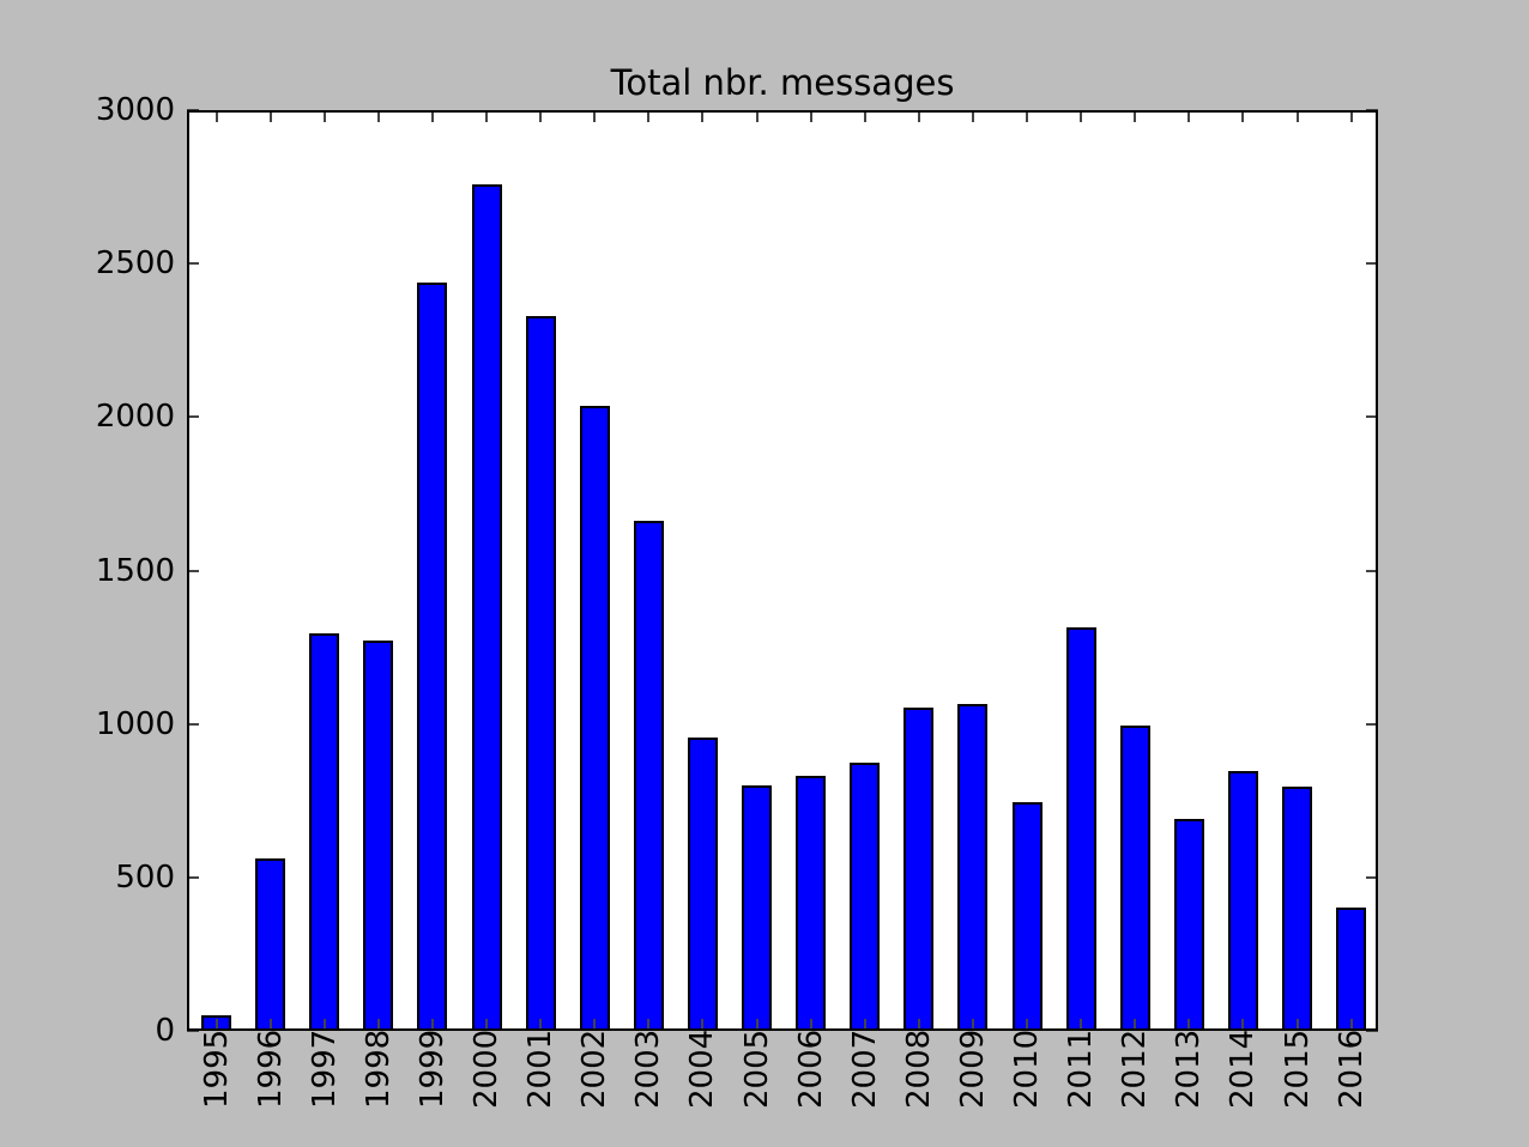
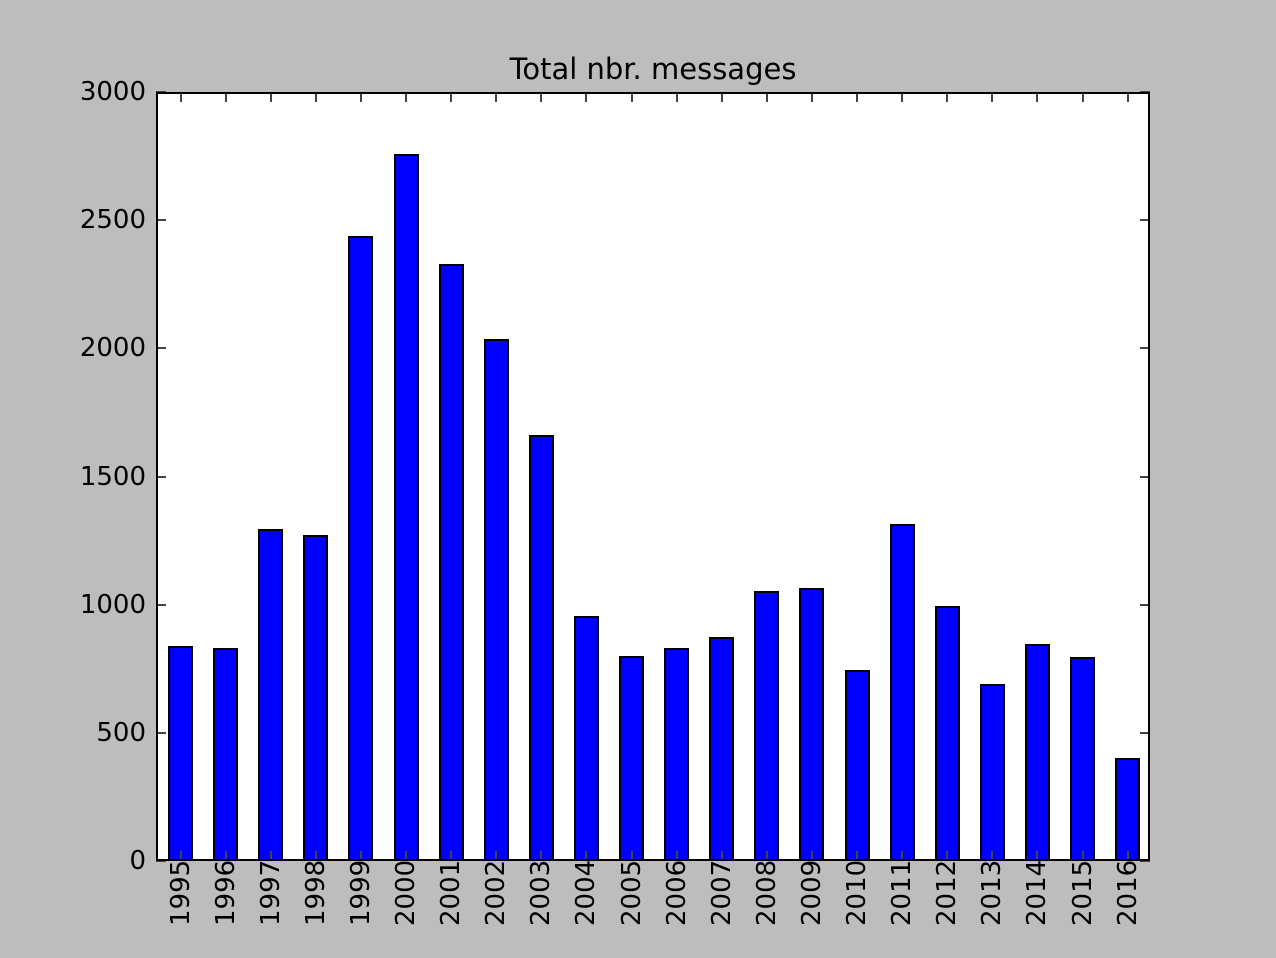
1995: 50 -> 840
1996: 560 -> 830
